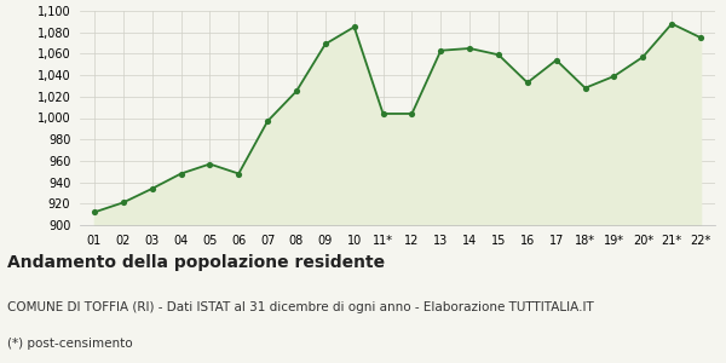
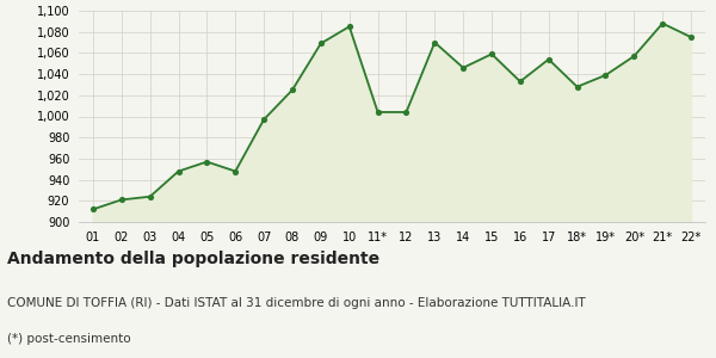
03: 934 -> 924
13: 1,063 -> 1,070
14: 1,065 -> 1,046
